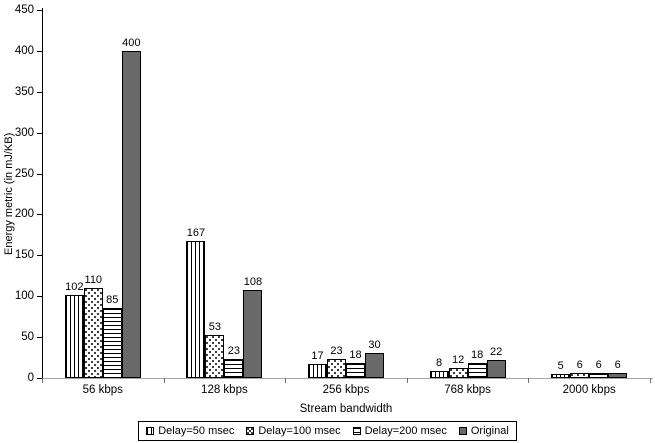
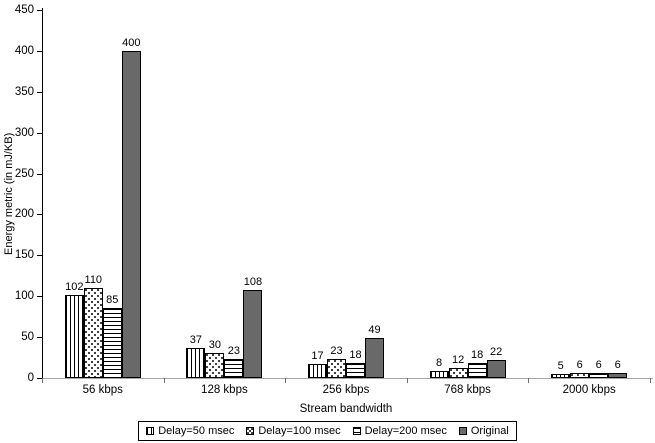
Delay=50 msec/128 kbps: 167 -> 37
Delay=100 msec/128 kbps: 53 -> 30
Original/256 kbps: 30 -> 49
